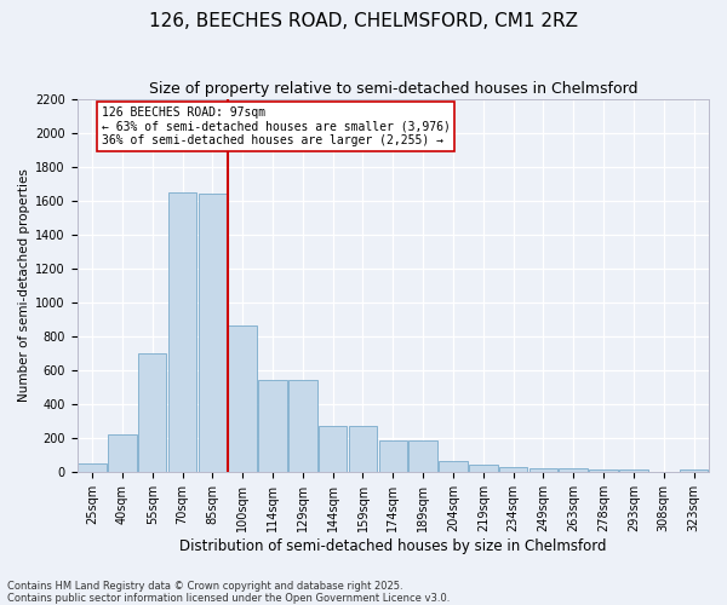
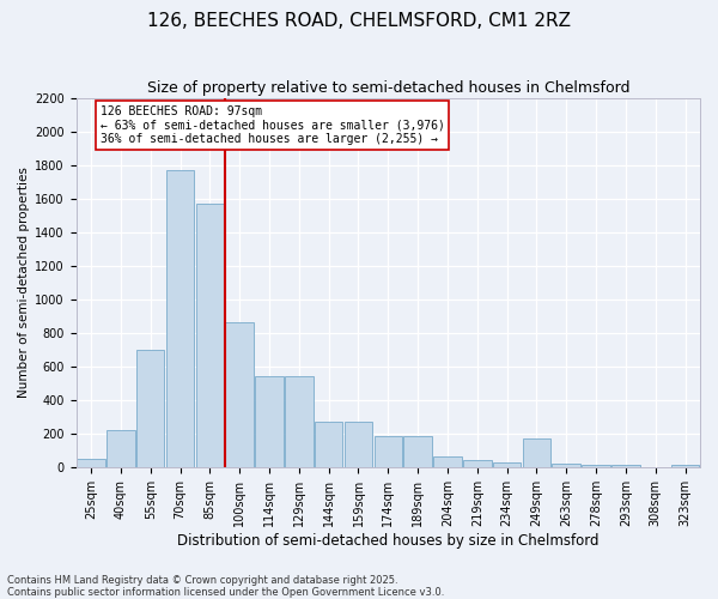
70sqm: 1650 -> 1770
85sqm: 1640 -> 1570
249sqm: 20 -> 170
